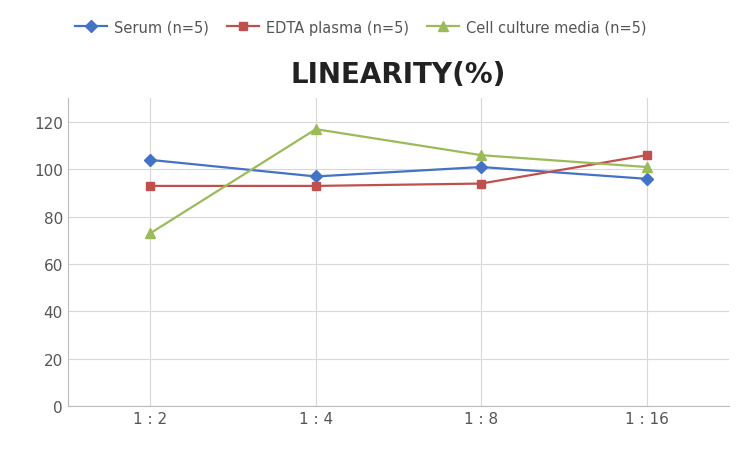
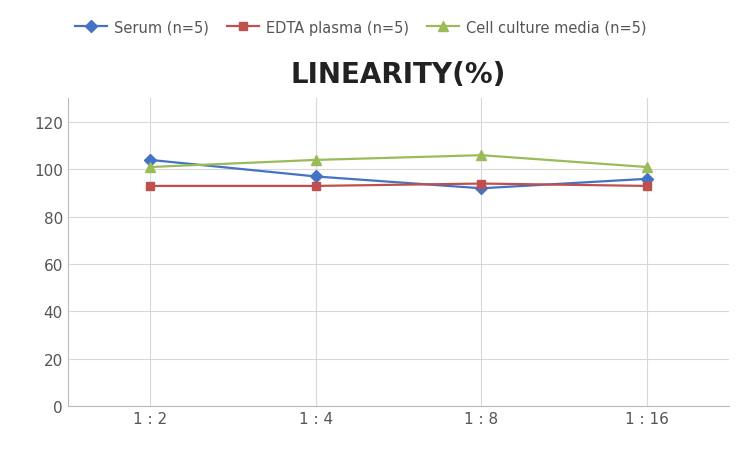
Cell culture media (n=5)/1 : 2: 73 -> 101
Cell culture media (n=5)/1 : 4: 117 -> 104
Serum (n=5)/1 : 8: 101 -> 92
EDTA plasma (n=5)/1 : 16: 106 -> 93
